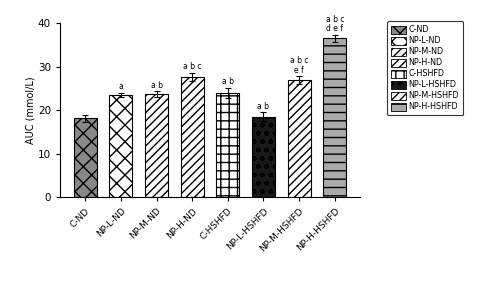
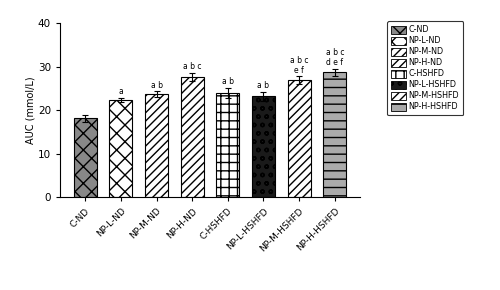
NP-L-ND: 23.5 -> 22.3
NP-L-HSHFD: 18.5 -> 23.2
NP-H-HSHFD: 36.5 -> 28.7
